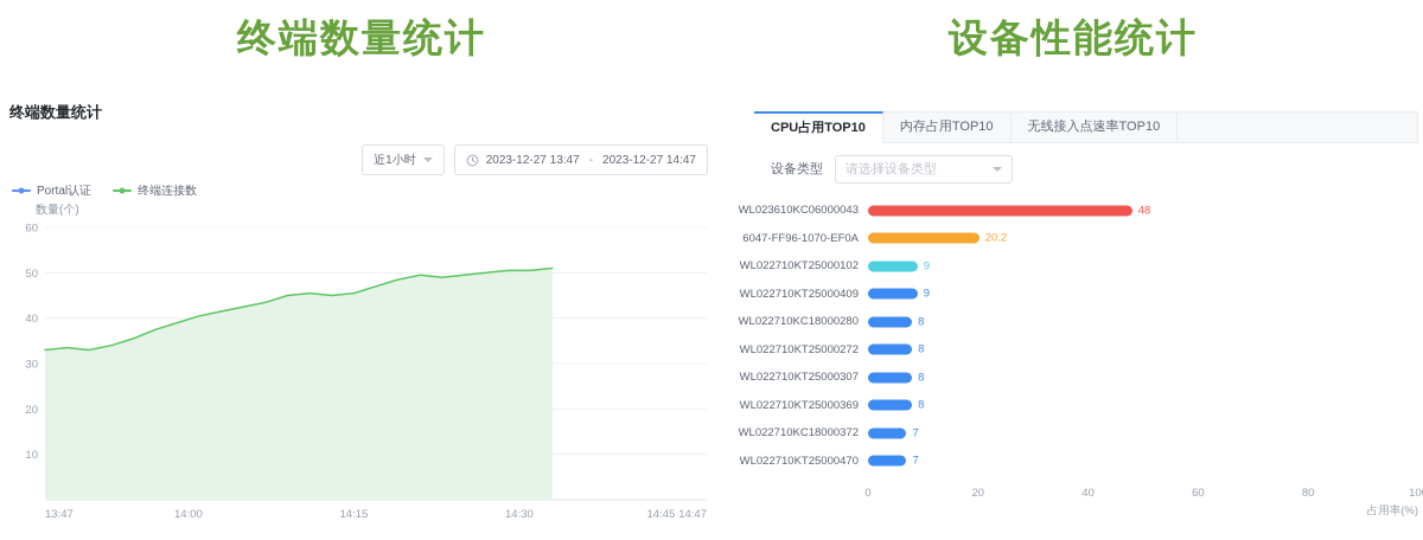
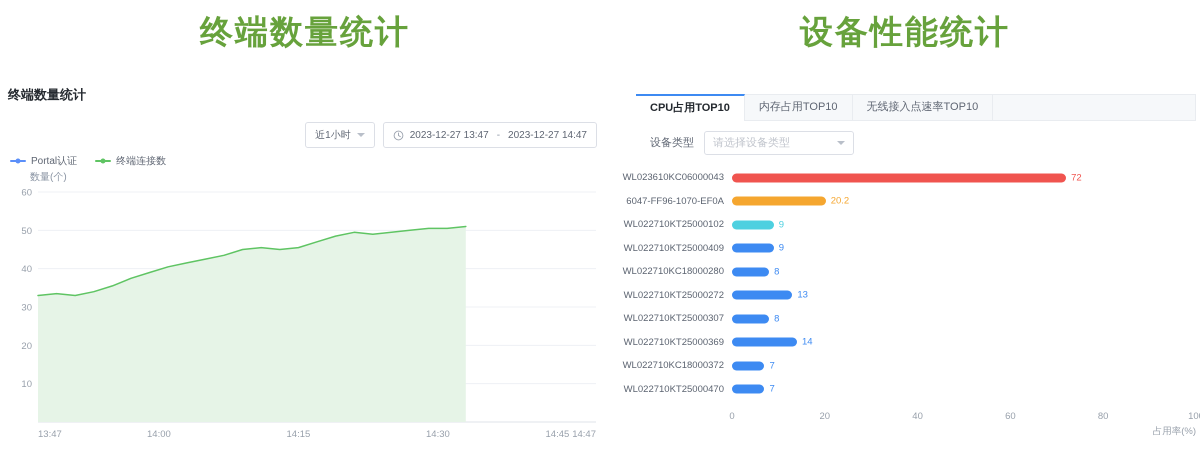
CPU占用TOP10/WL023610KC06000043: 48 -> 72
CPU占用TOP10/WL022710KT25000272: 8 -> 13
CPU占用TOP10/WL022710KT25000369: 8 -> 14
